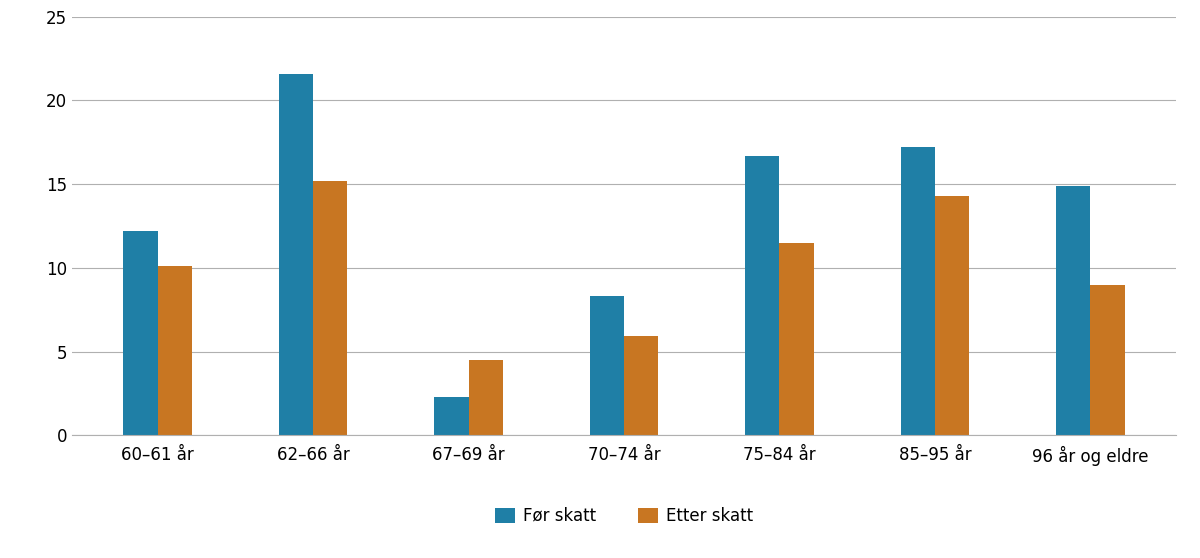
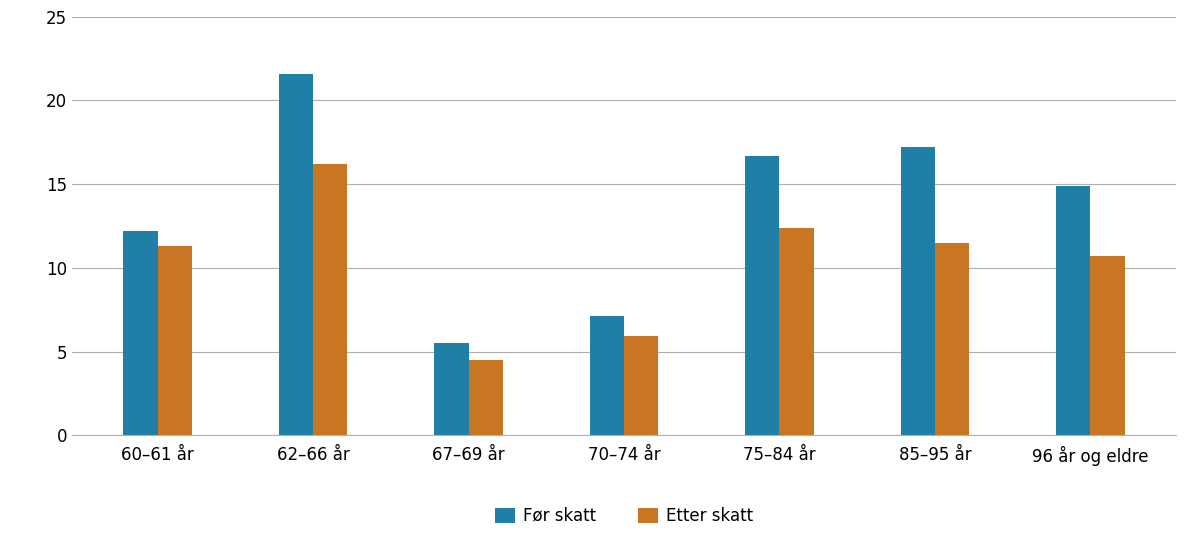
Etter skatt/60–61 år: 10.1 -> 11.3
Etter skatt/62–66 år: 15.2 -> 16.2
Før skatt/67–69 år: 2.3 -> 5.5
Før skatt/70–74 år: 8.3 -> 7.1
Etter skatt/75–84 år: 11.5 -> 12.4
Etter skatt/85–95 år: 14.3 -> 11.5
Etter skatt/96 år og eldre: 9.0 -> 10.7
